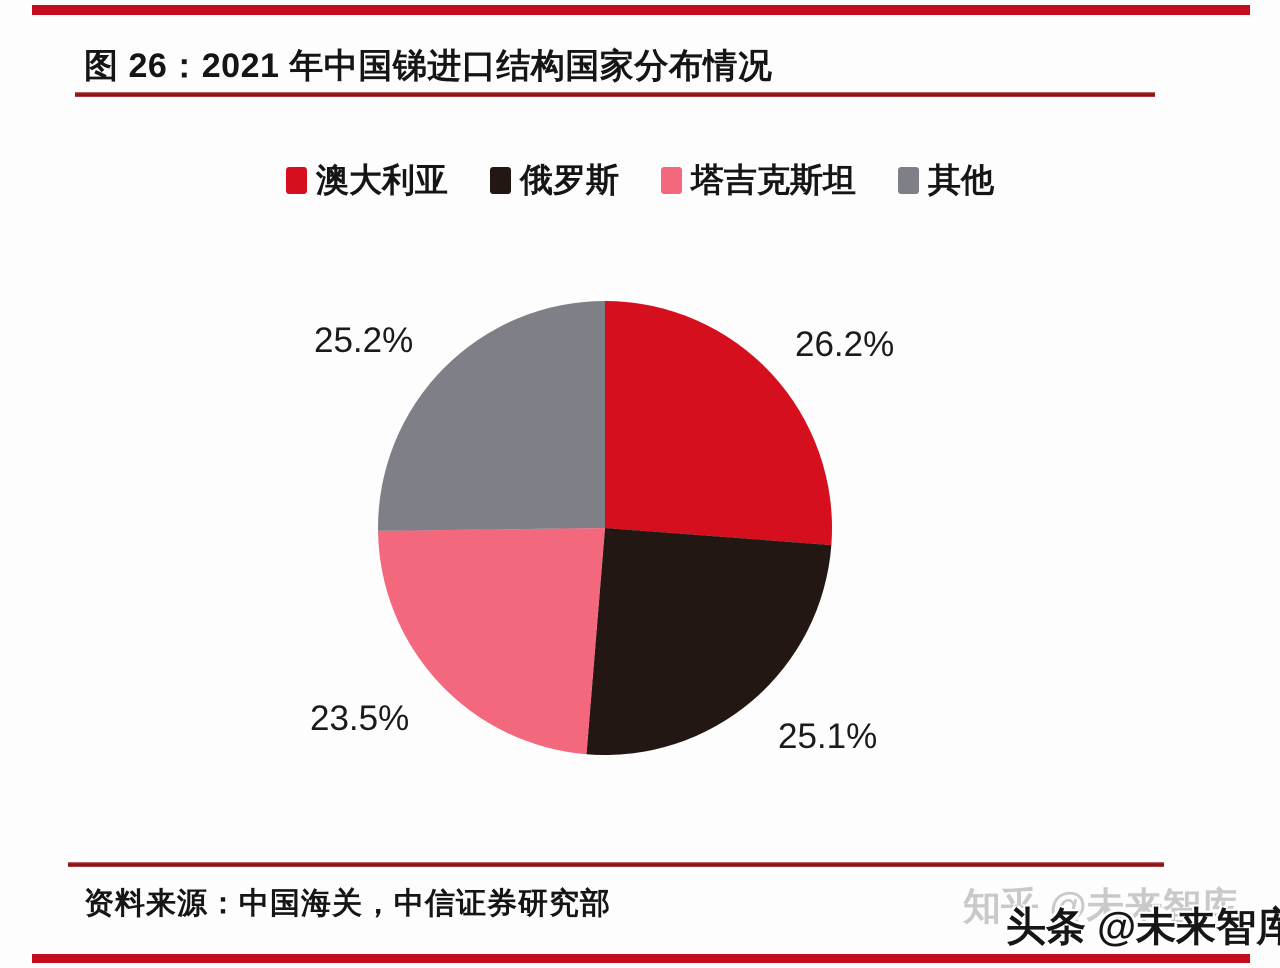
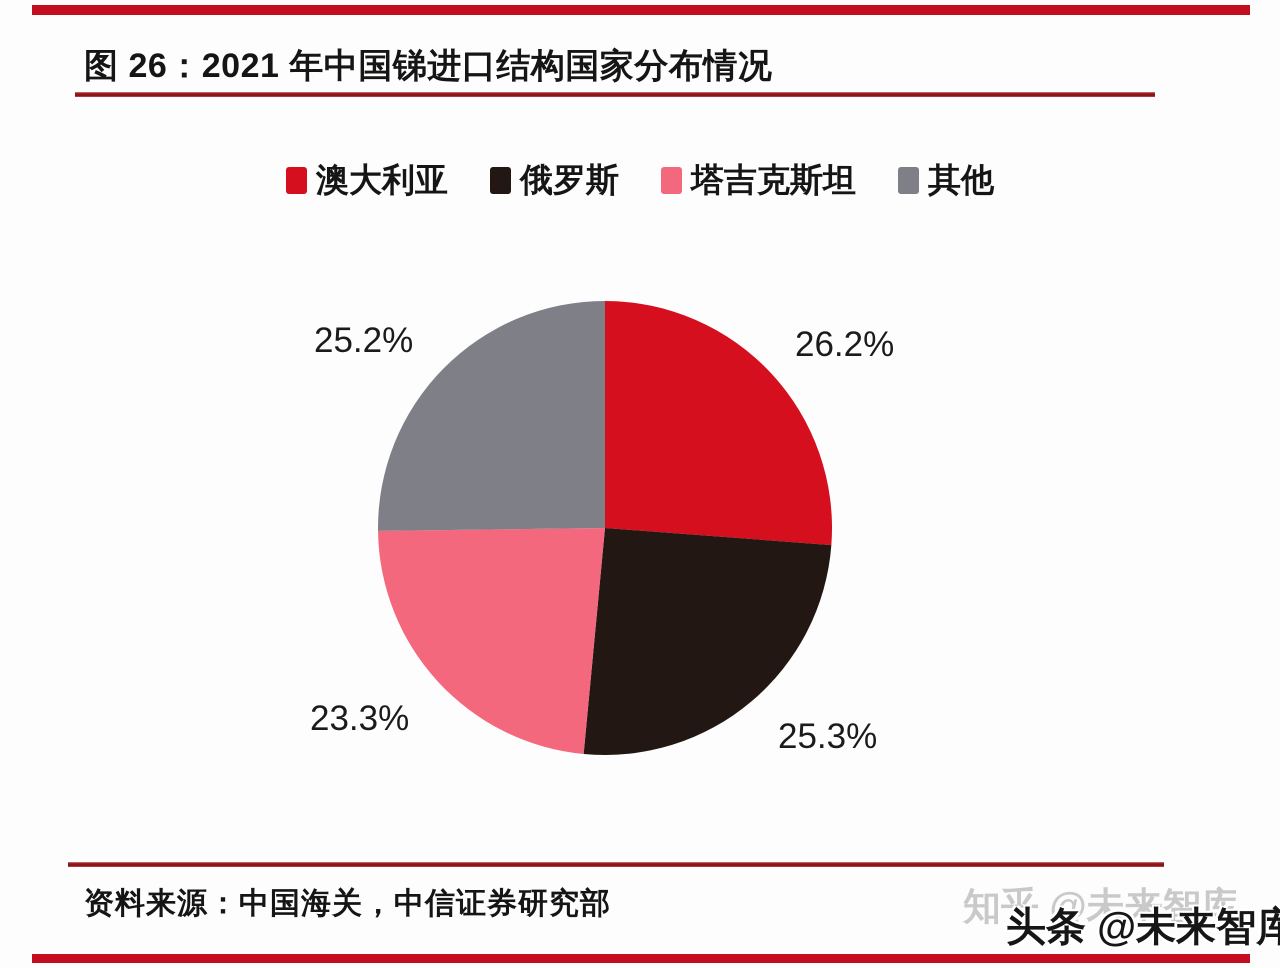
俄罗斯: 25.1% -> 25.3%
塔吉克斯坦: 23.5% -> 23.3%
